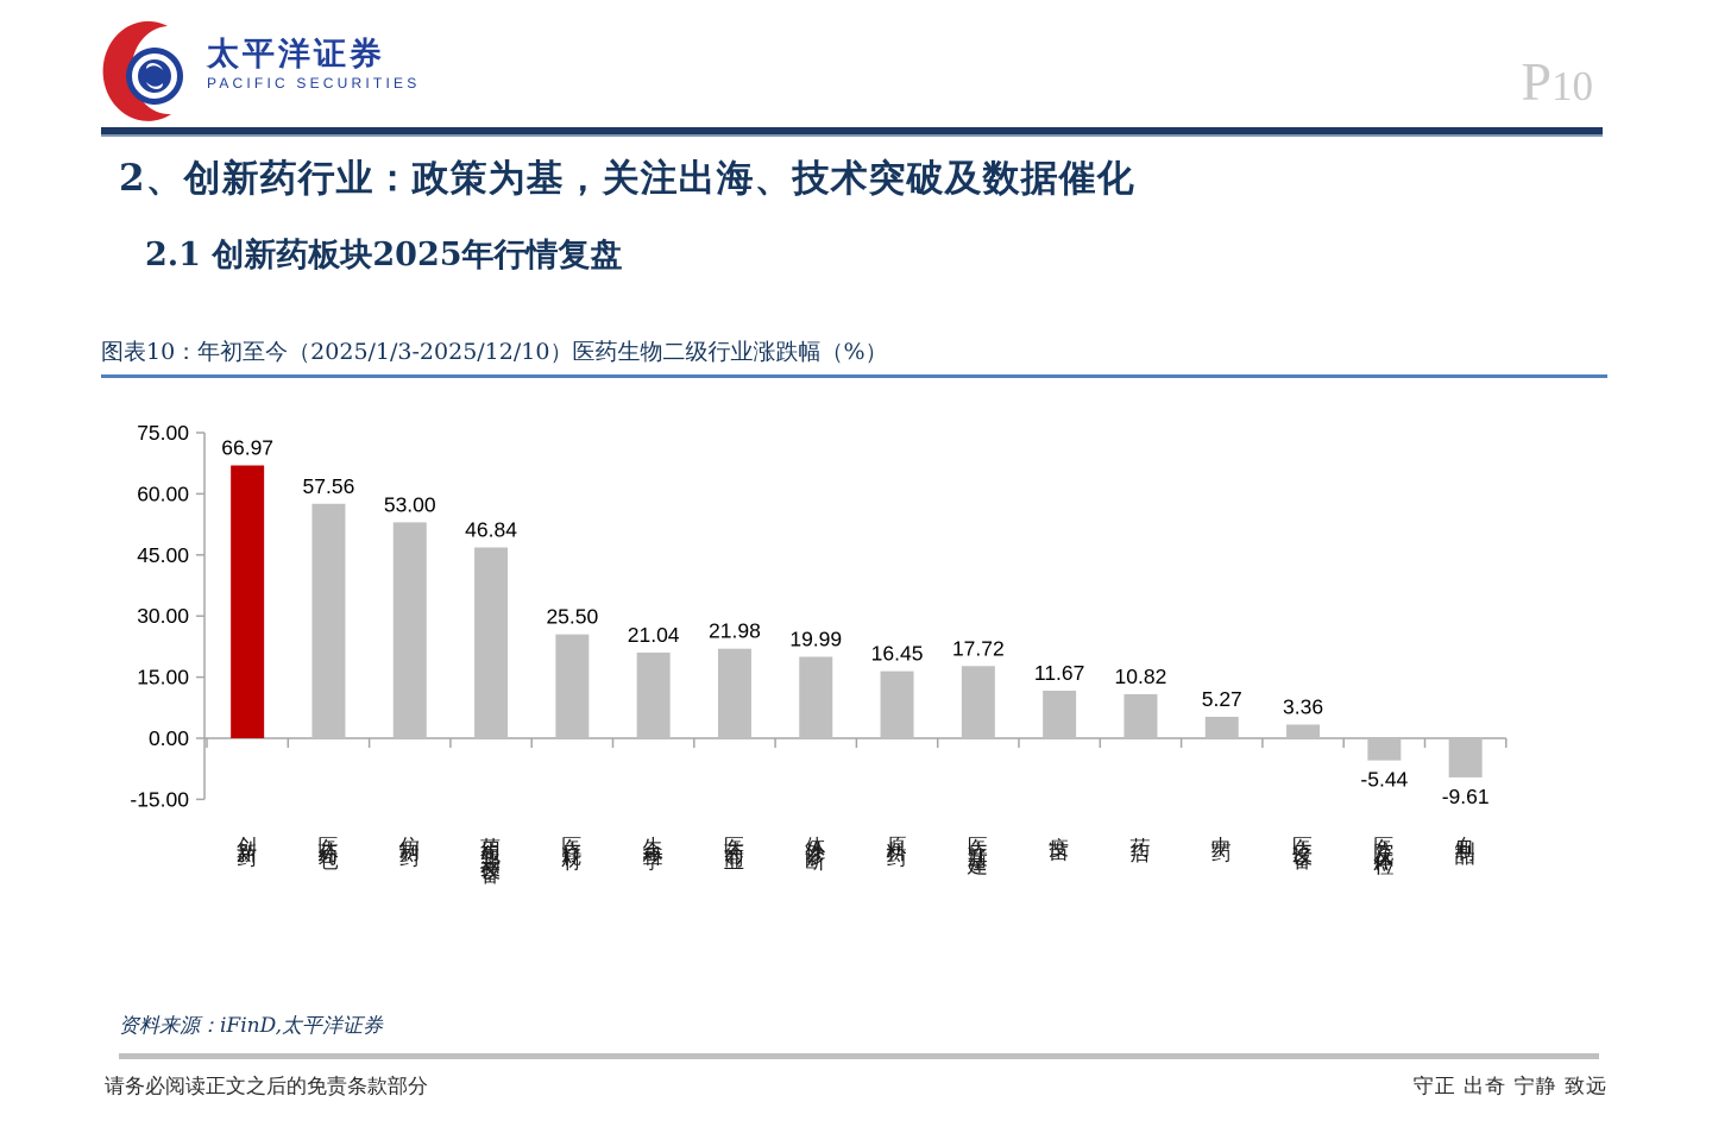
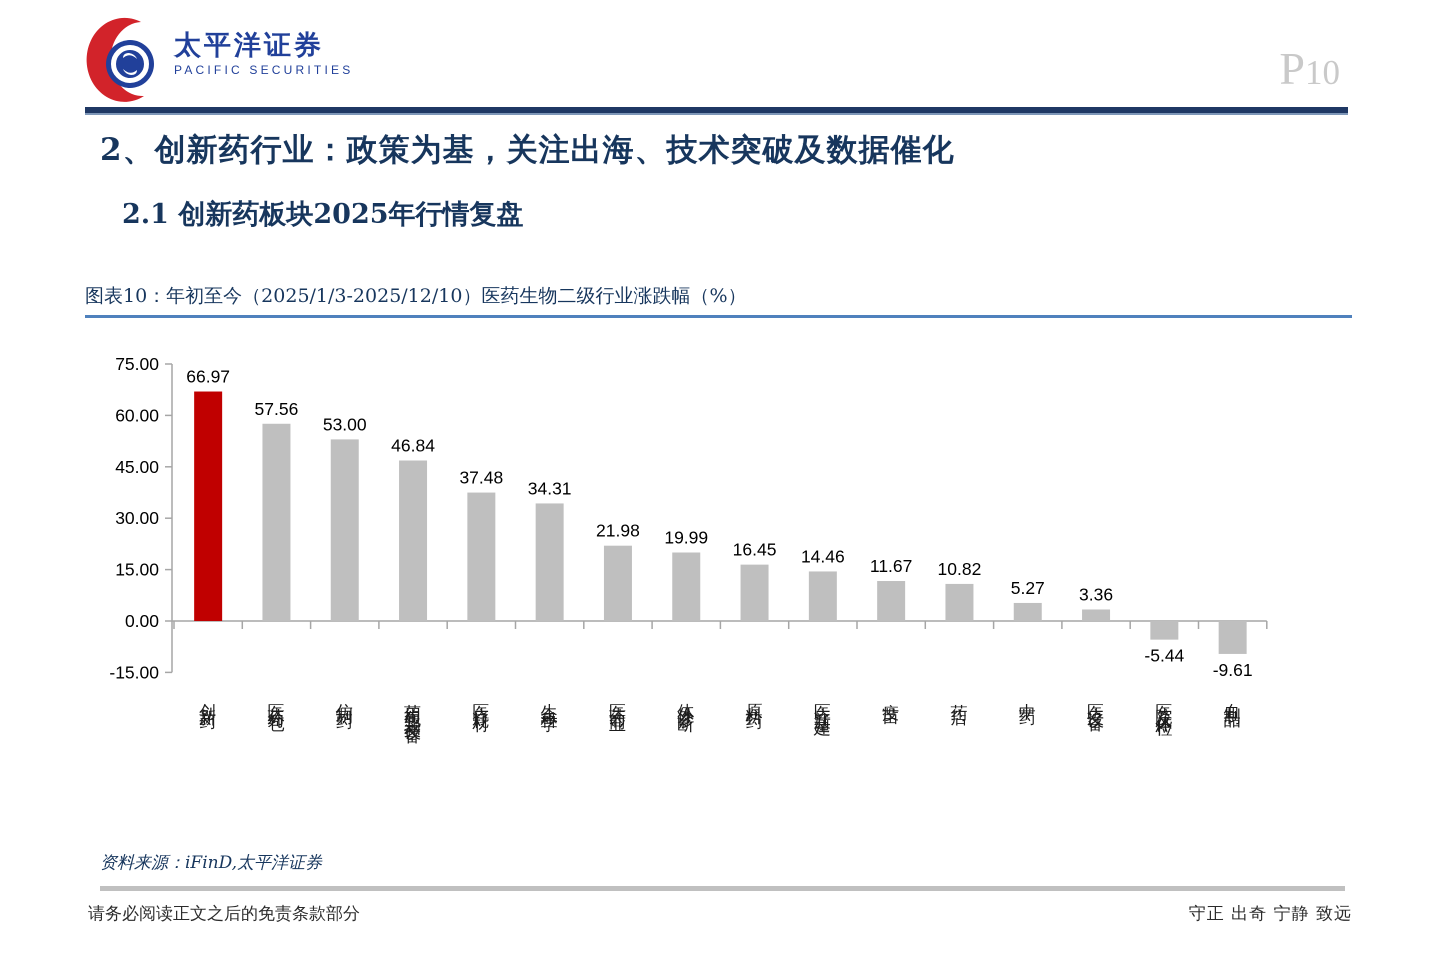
医疗耗材: 25.50 -> 37.48
生命科学: 21.04 -> 34.31
医疗新基建: 17.72 -> 14.46
